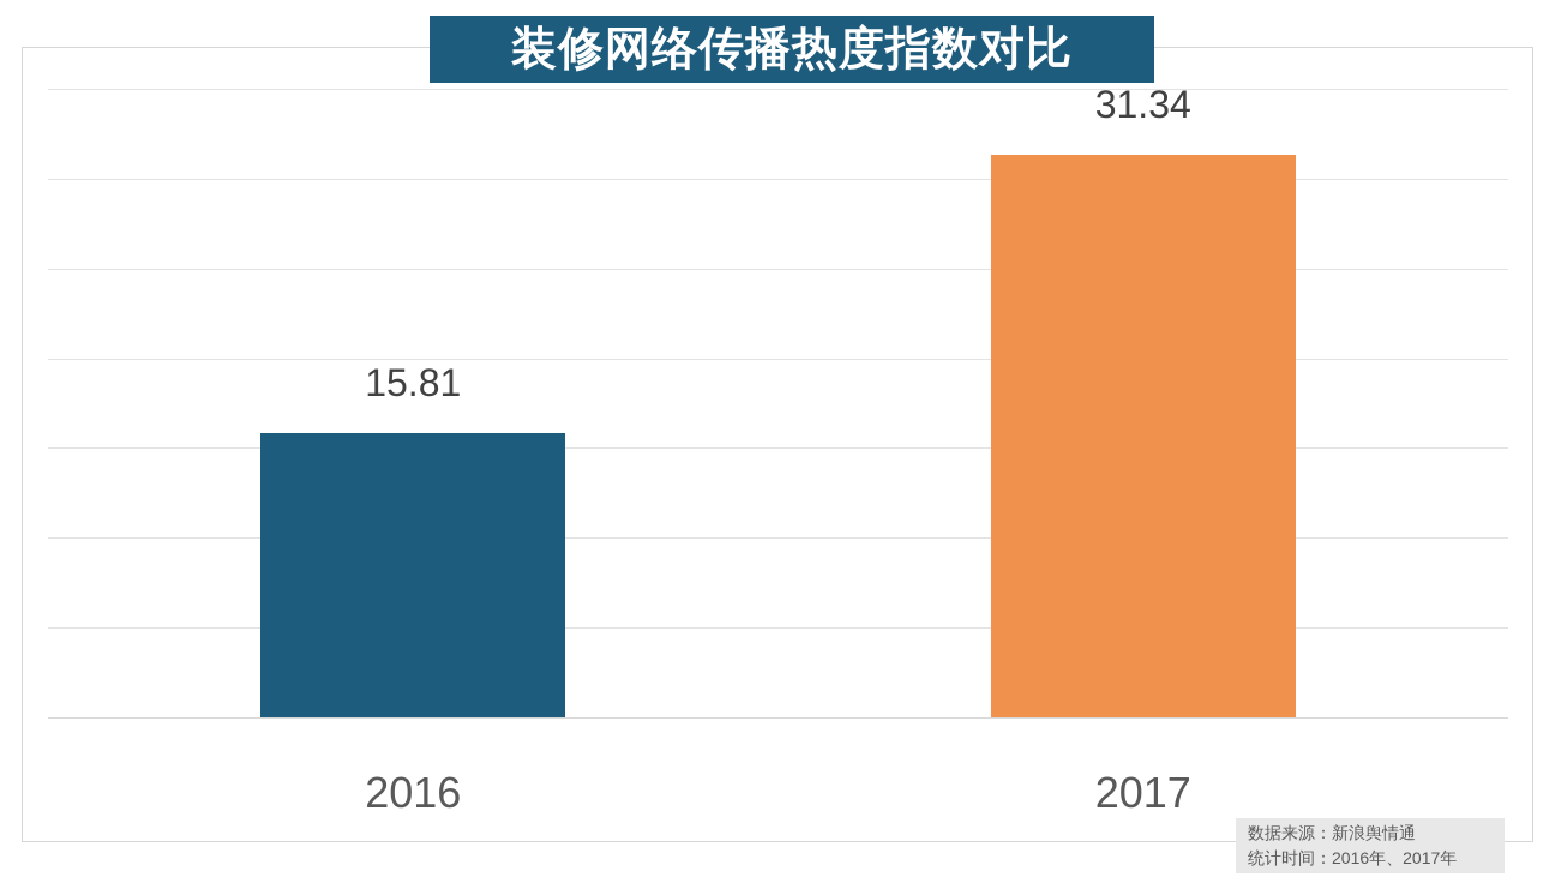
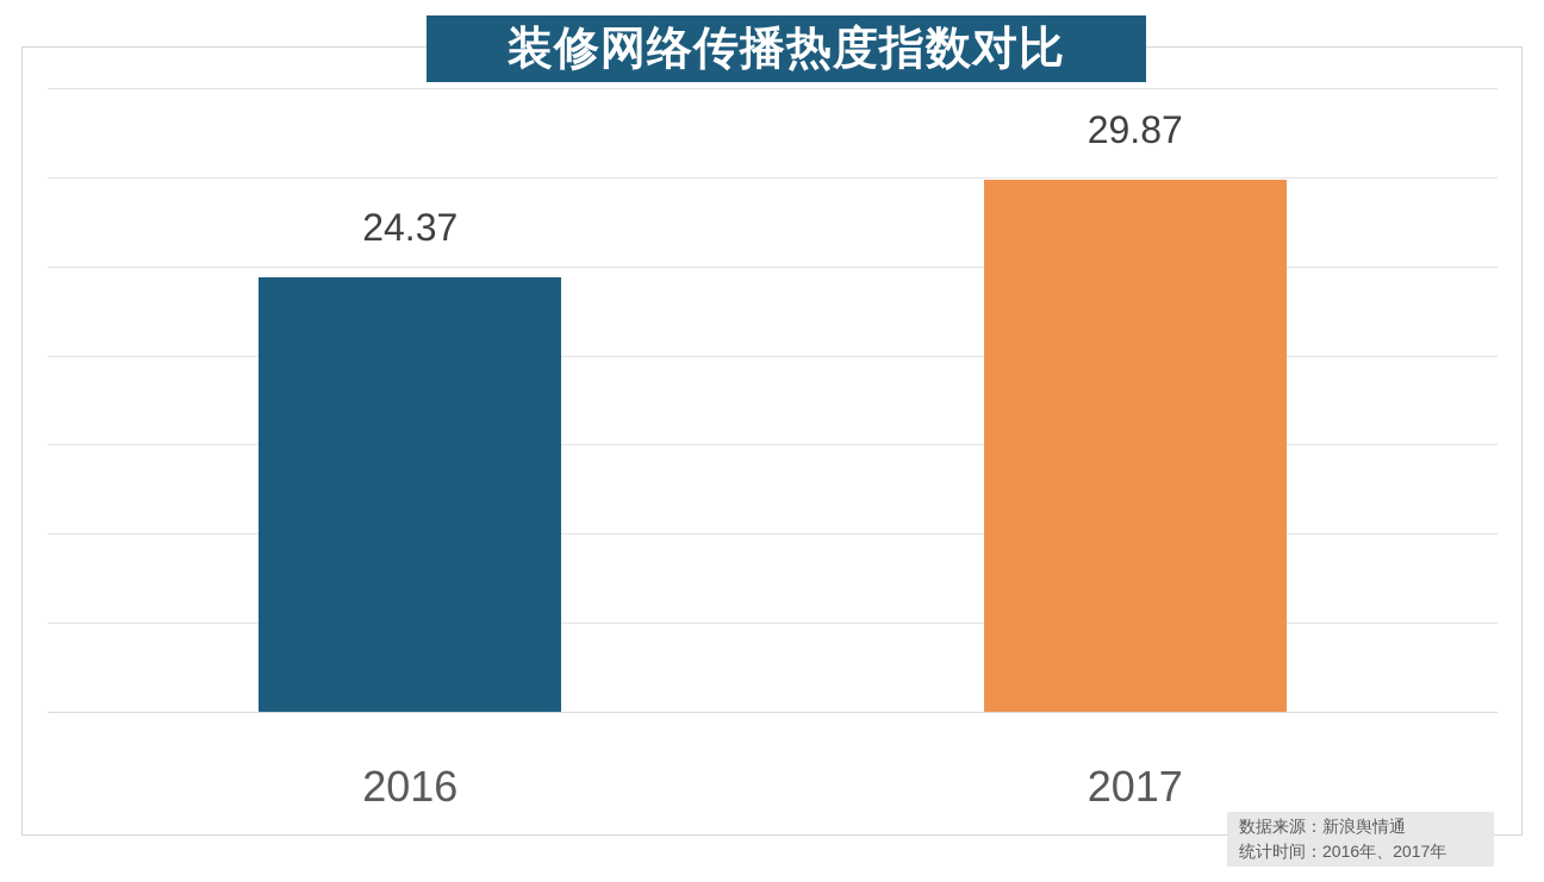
2016: 15.81 -> 24.37
2017: 31.34 -> 29.87
